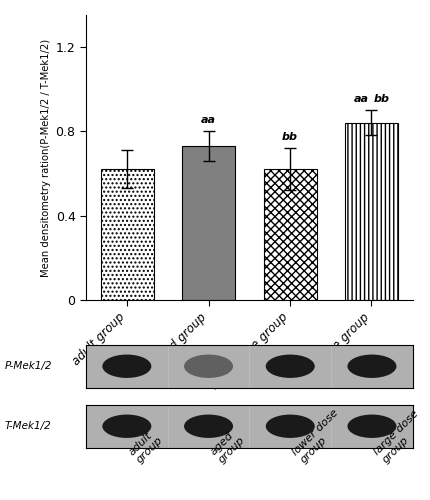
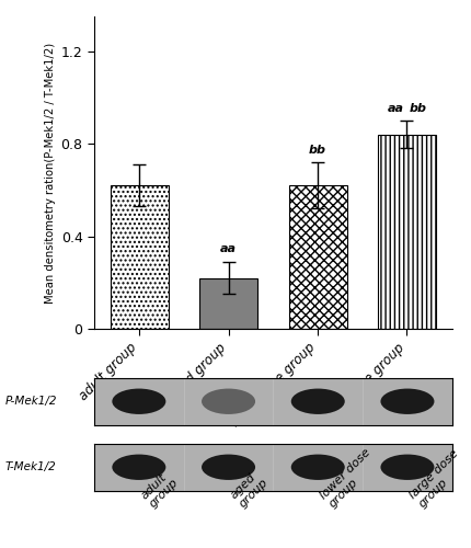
aged group: 0.73 -> 0.22
